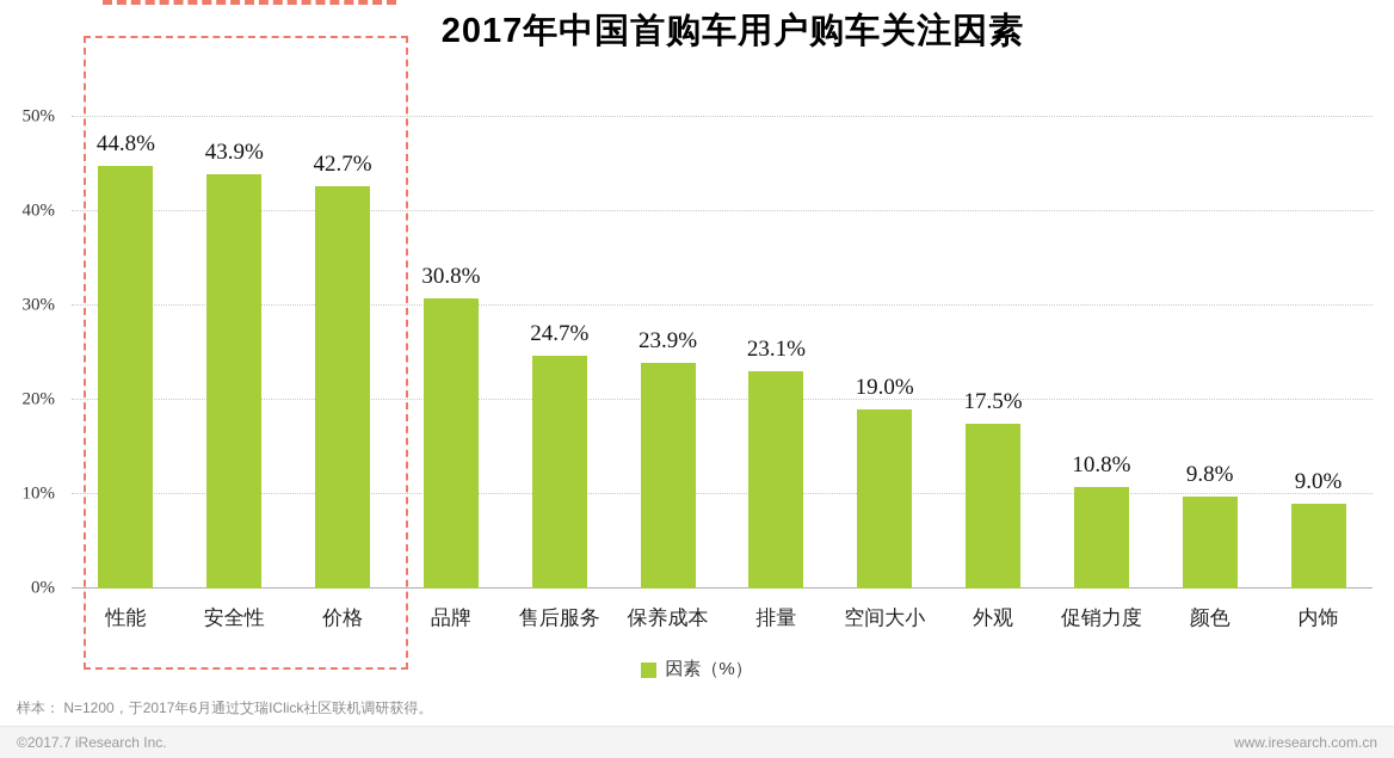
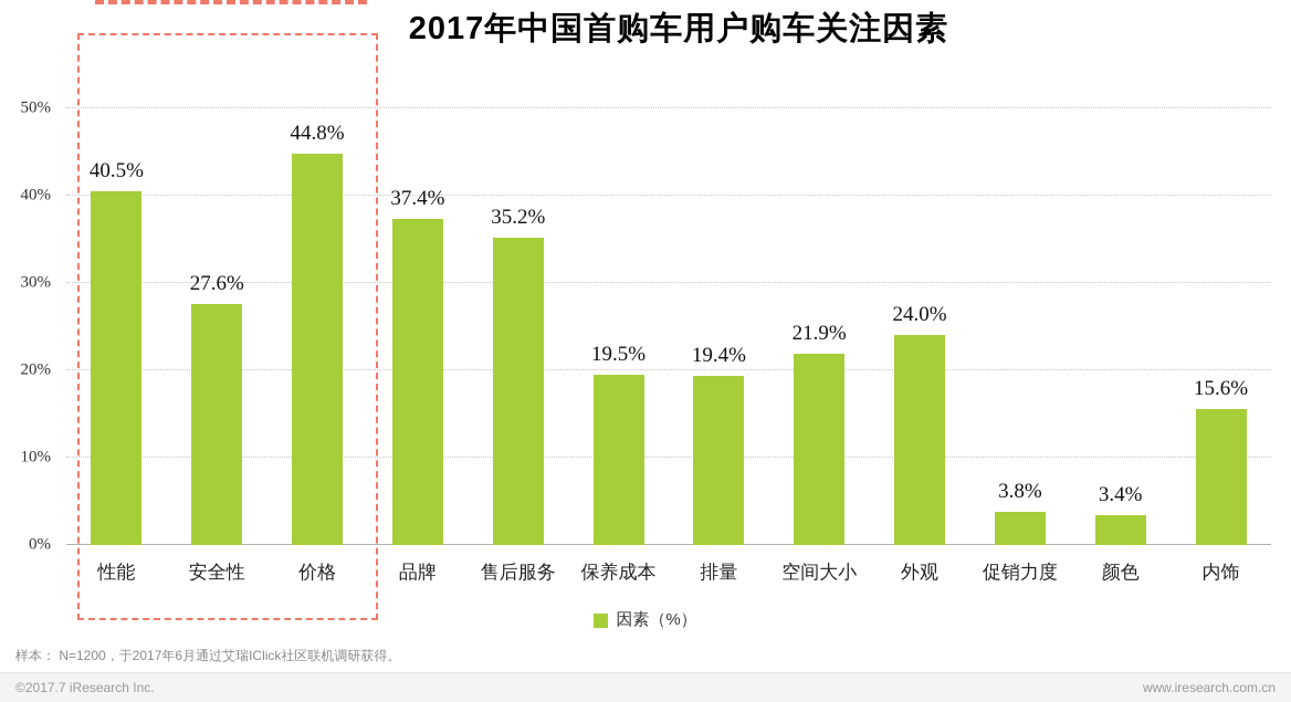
性能: 44.8% -> 40.5%
安全性: 43.9% -> 27.6%
价格: 42.7% -> 44.8%
品牌: 30.8% -> 37.4%
售后服务: 24.7% -> 35.2%
保养成本: 23.9% -> 19.5%
排量: 23.1% -> 19.4%
空间大小: 19.0% -> 21.9%
外观: 17.5% -> 24.0%
促销力度: 10.8% -> 3.8%
颜色: 9.8% -> 3.4%
内饰: 9.0% -> 15.6%
